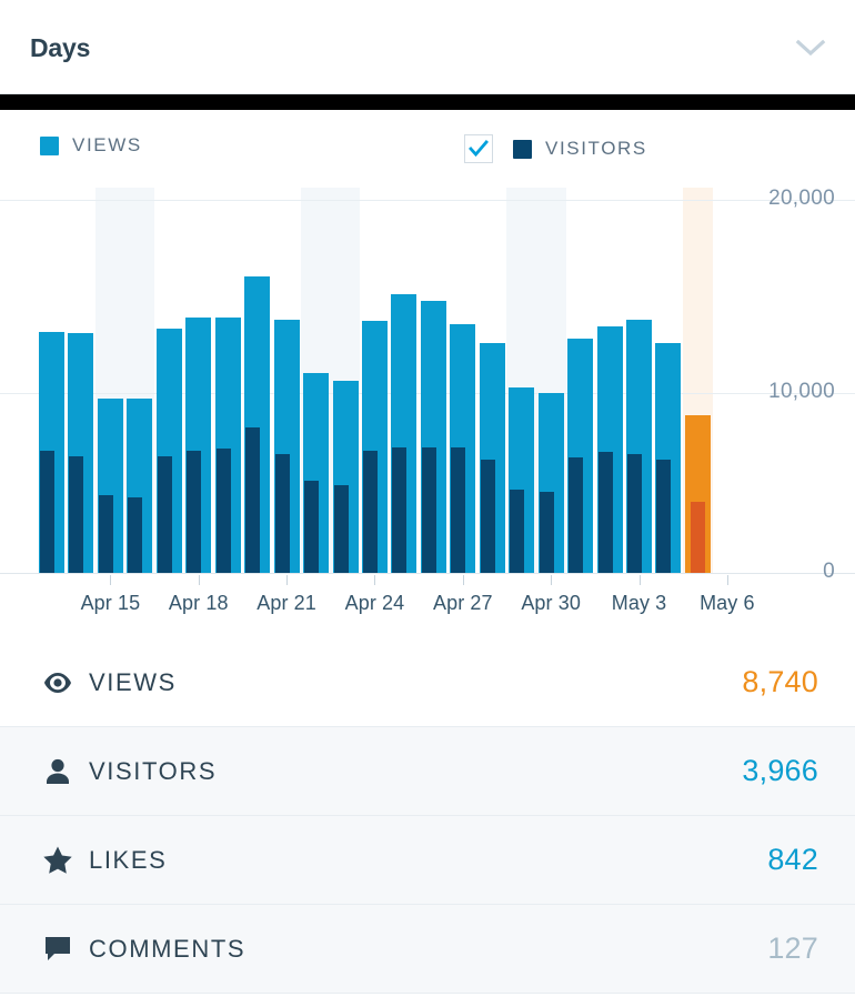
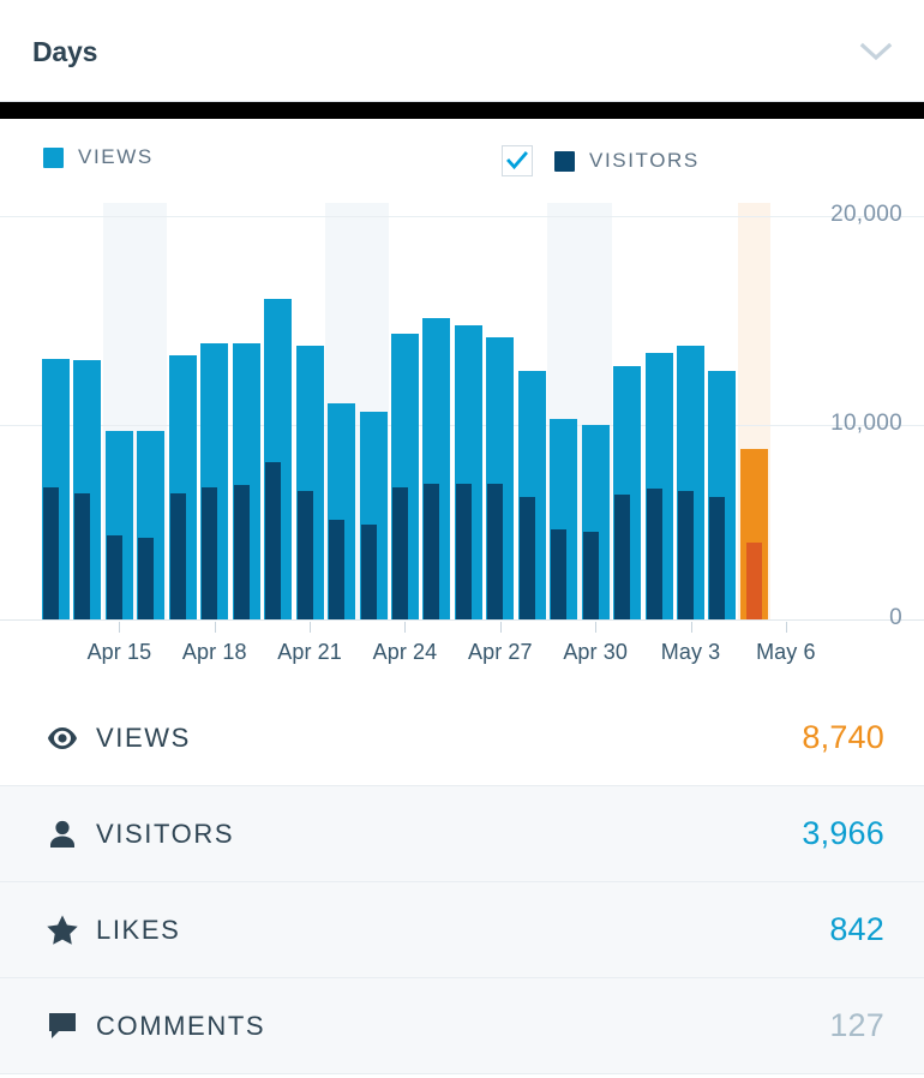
VIEWS/Apr 24: 14000 -> 14700
VIEWS/Apr 27: 13800 -> 14500
